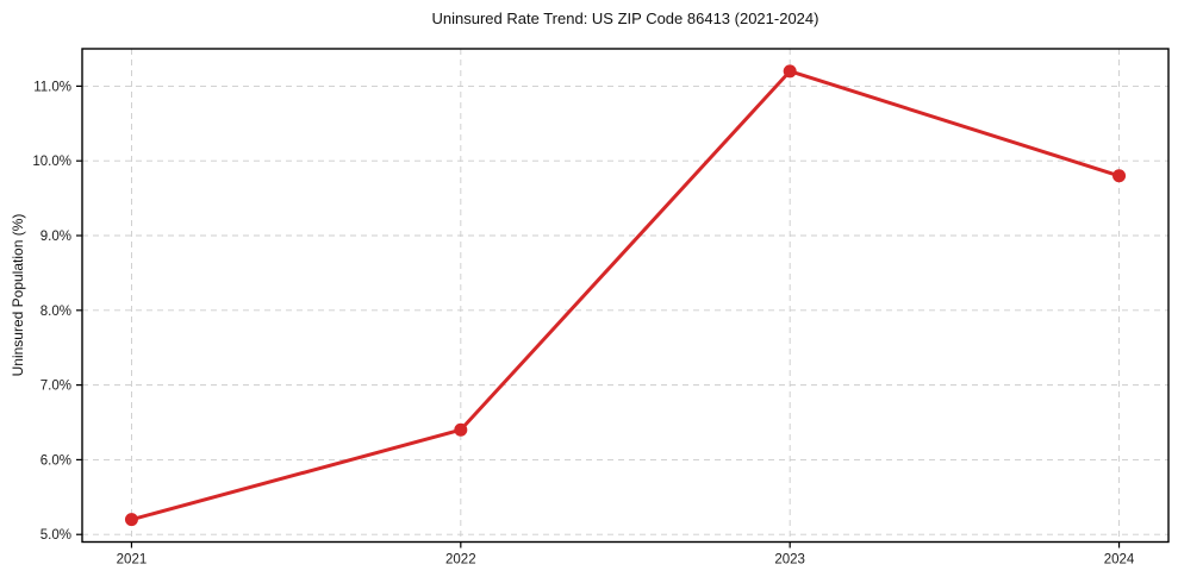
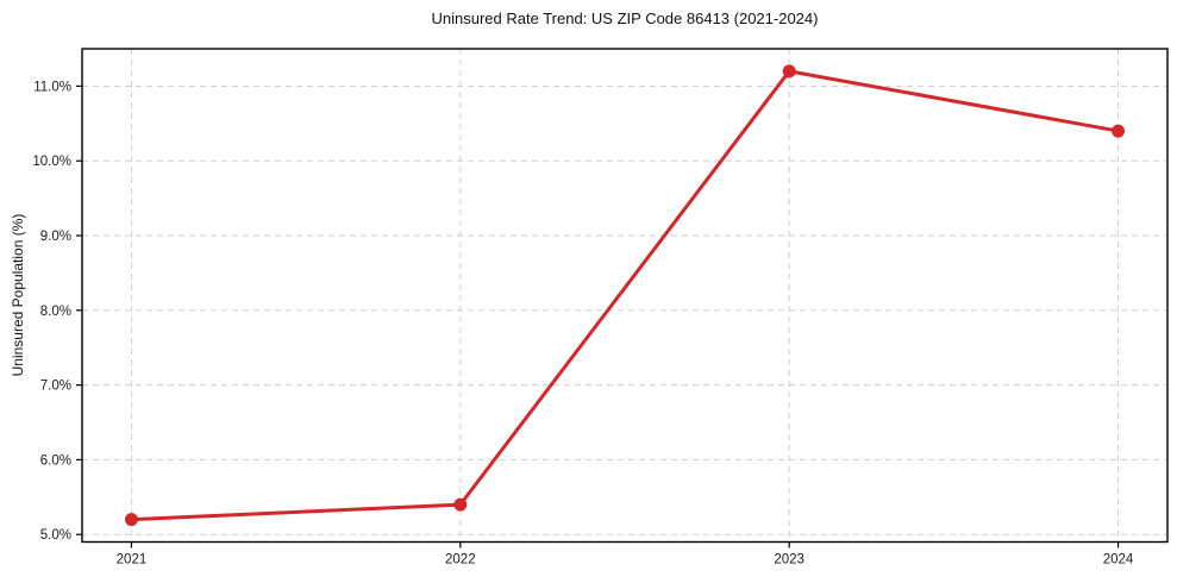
2022: 6.4% -> 5.4%
2024: 9.8% -> 10.4%
